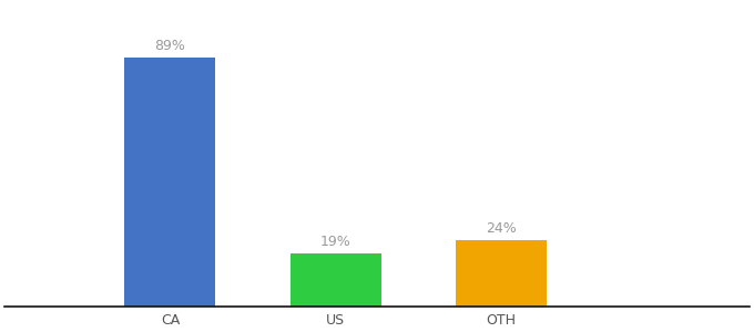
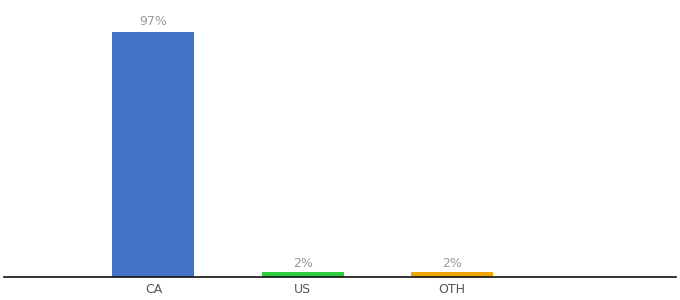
CA: 89% -> 97%
US: 19% -> 2%
OTH: 24% -> 2%
